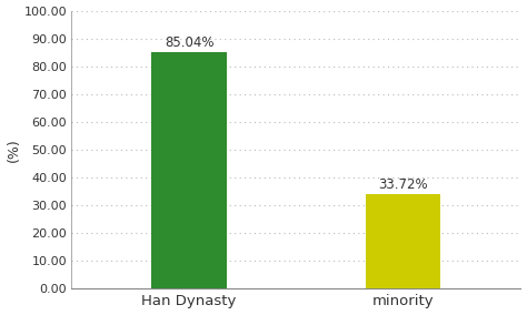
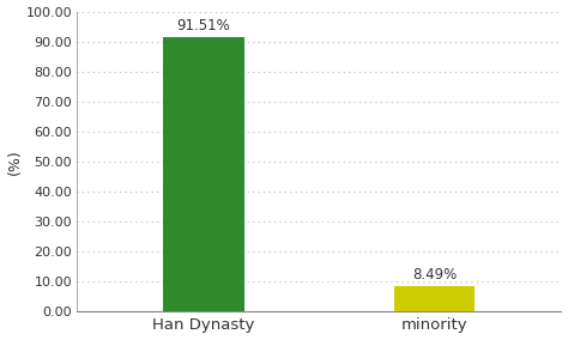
Han Dynasty: 85.04% -> 91.51%
minority: 33.72% -> 8.49%
